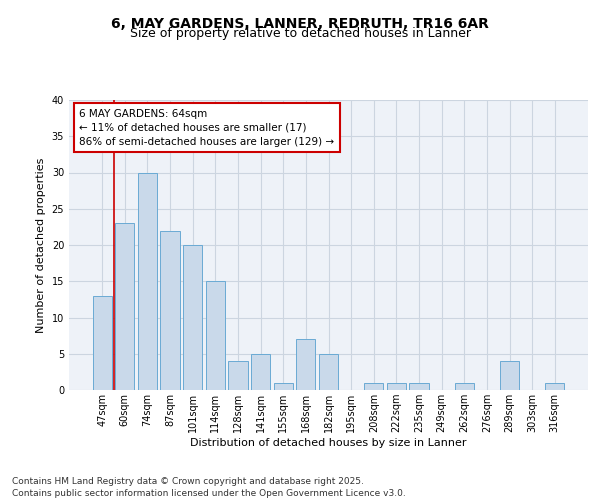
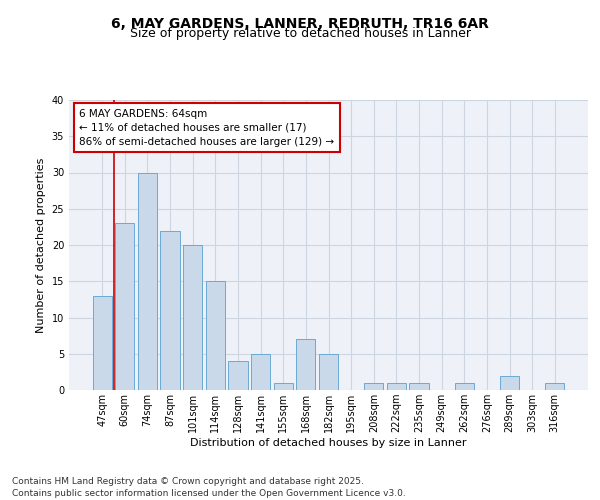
289sqm: 4 -> 2
